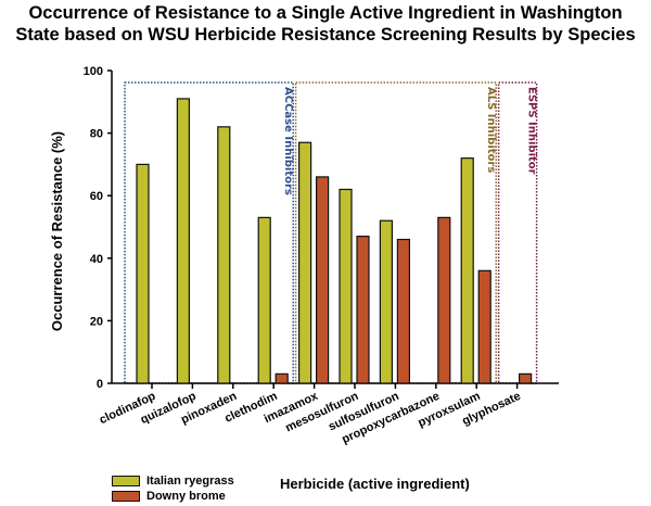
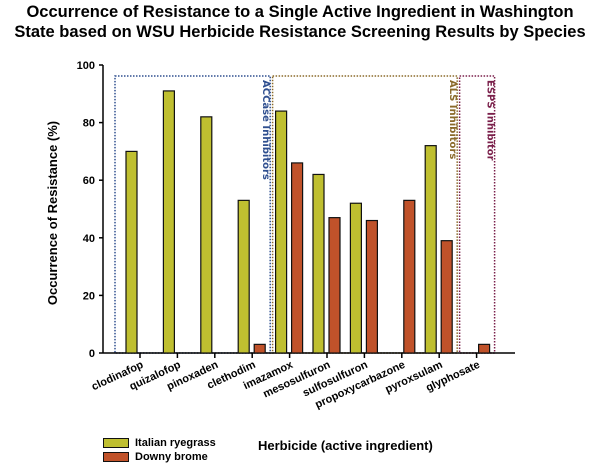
Italian ryegrass/imazamox: 77 -> 84
Downy brome/pyroxsulam: 36 -> 39
